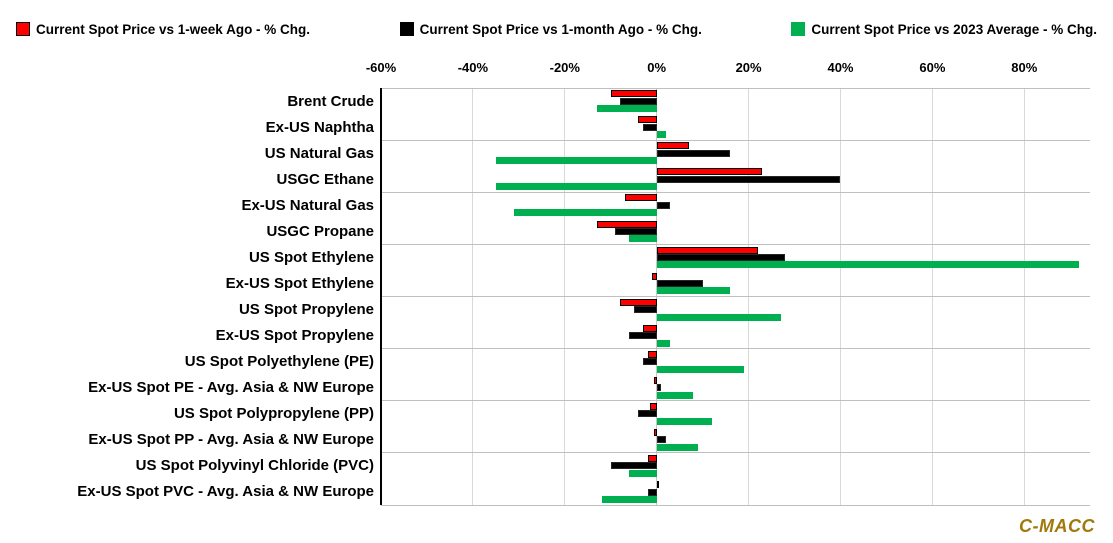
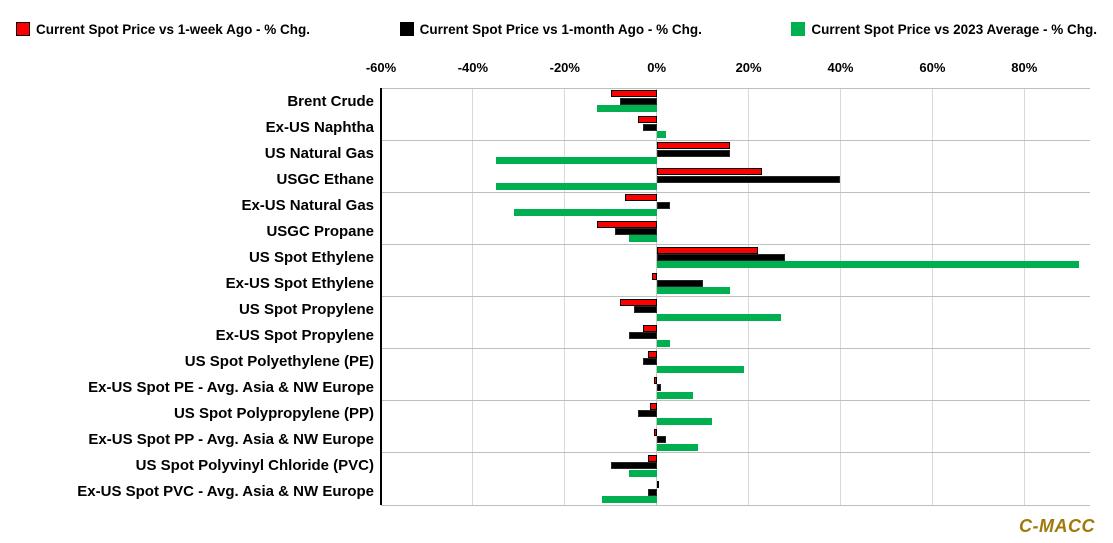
Current Spot Price vs 1-week Ago - % Chg./US Natural Gas: 7% -> 16%
